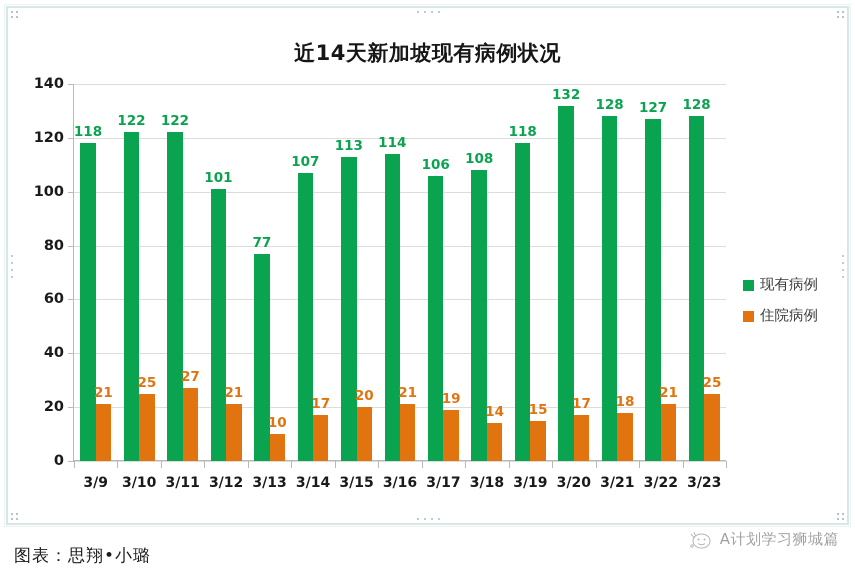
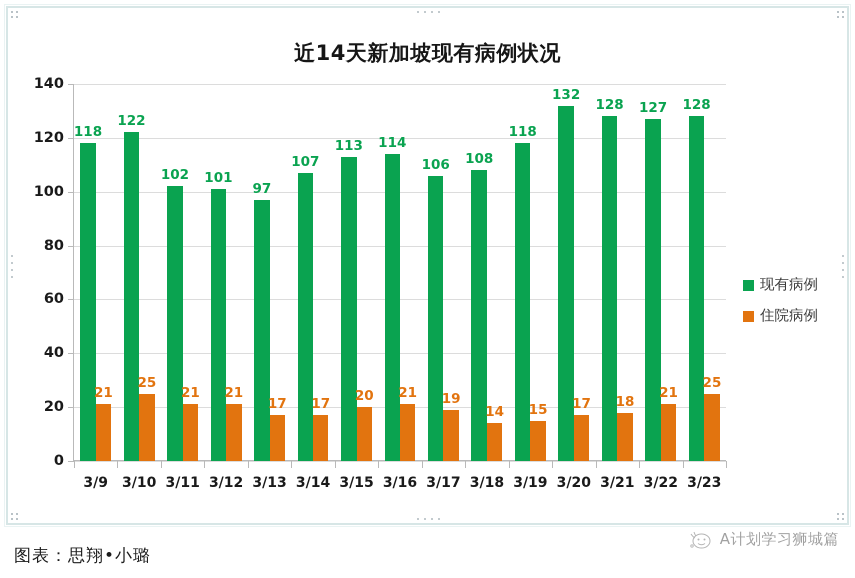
现有病例/3/11: 122 -> 102
住院病例/3/11: 27 -> 21
现有病例/3/13: 77 -> 97
住院病例/3/13: 10 -> 17
